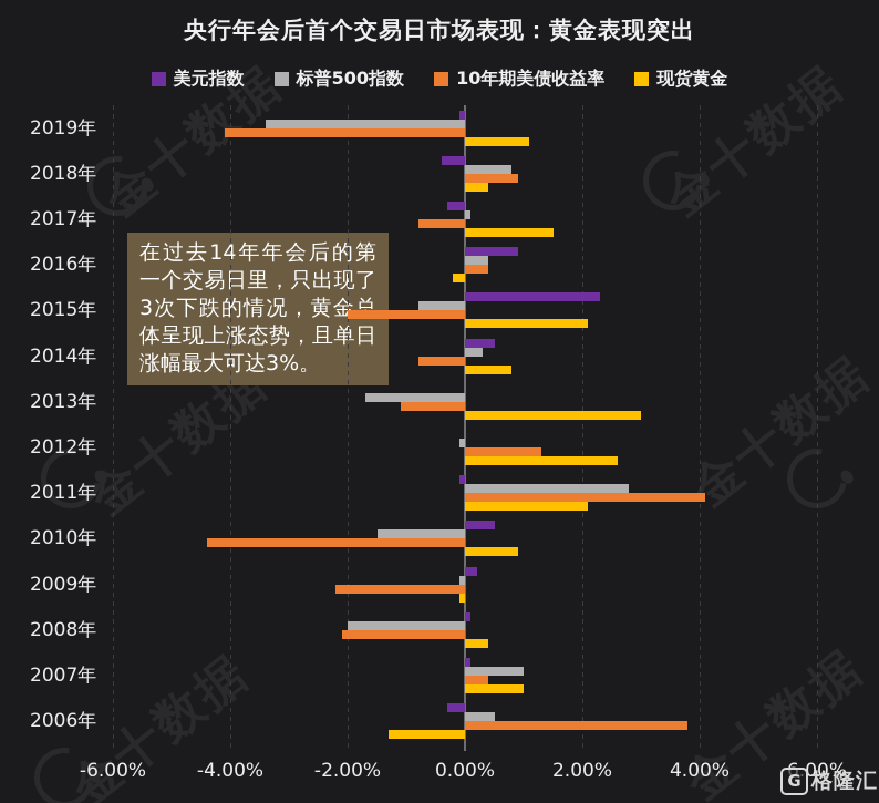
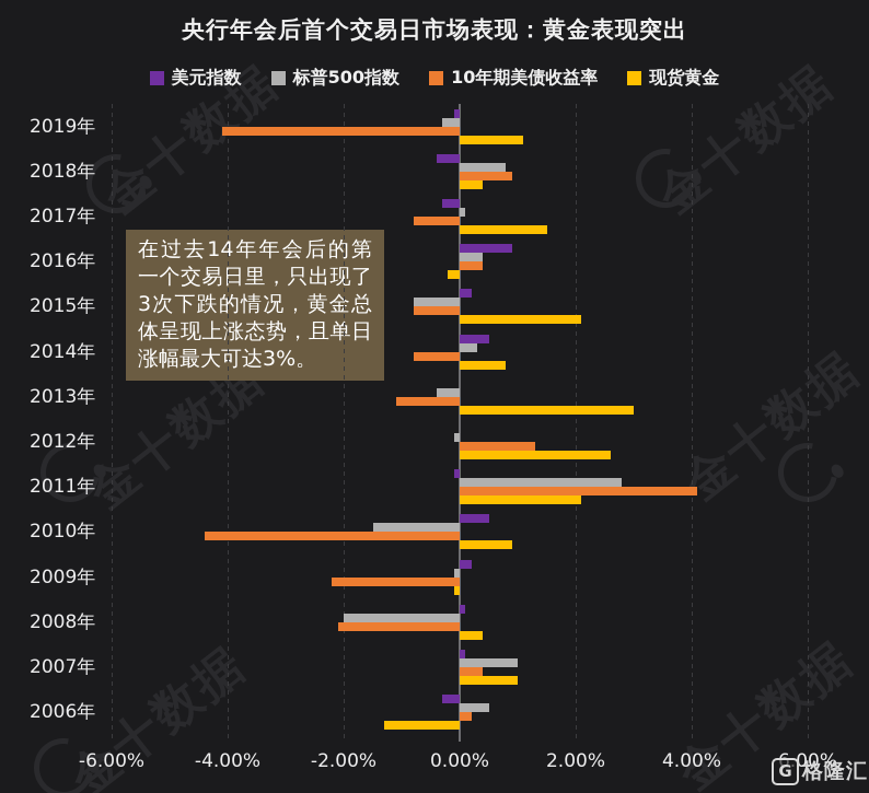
标普500指数/2019年: -3.4% -> -0.3%
美元指数/2015年: 2.3% -> 0.2%
10年期美债收益率/2015年: -2.0% -> -0.8%
标普500指数/2013年: -1.7% -> -0.4%
10年期美债收益率/2006年: 3.8% -> 0.2%
